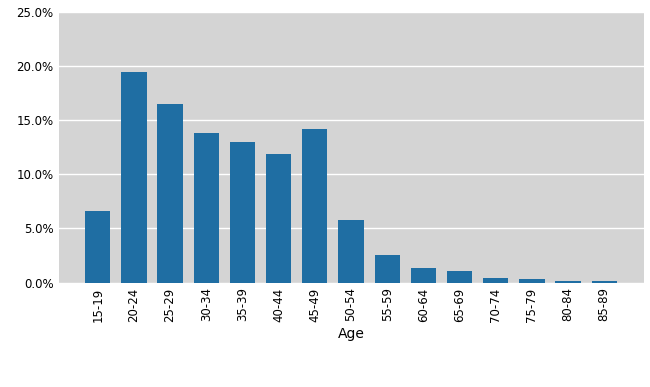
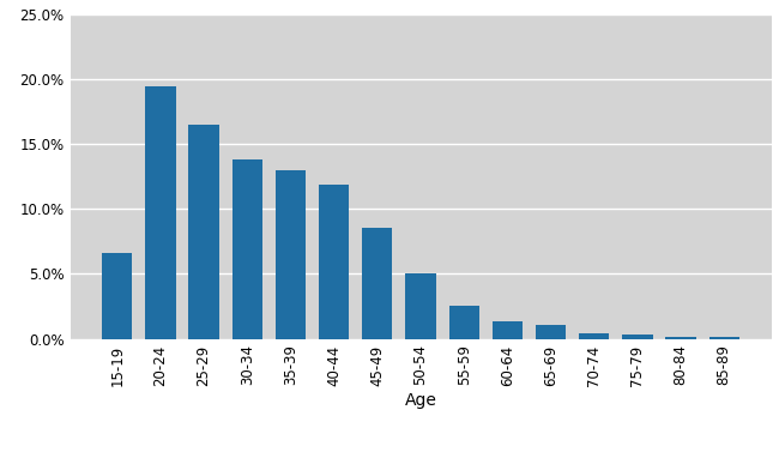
45-49: 14.2% -> 8.5%
50-54: 5.8% -> 5.0%
